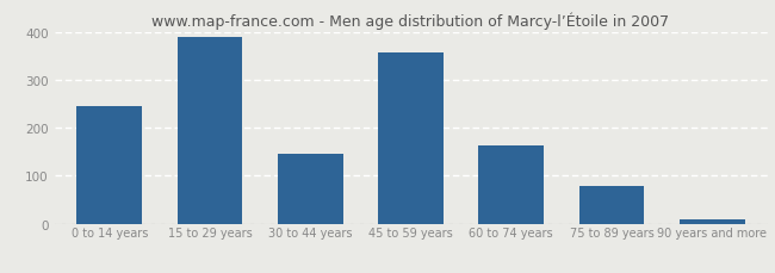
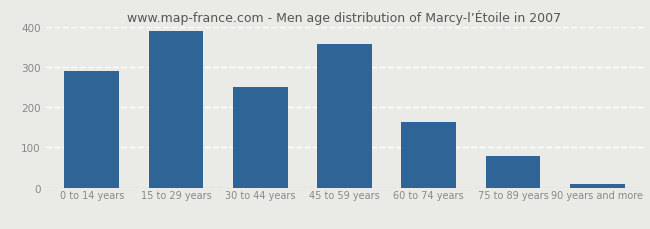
0 to 14 years: 245 -> 290
30 to 44 years: 145 -> 250
